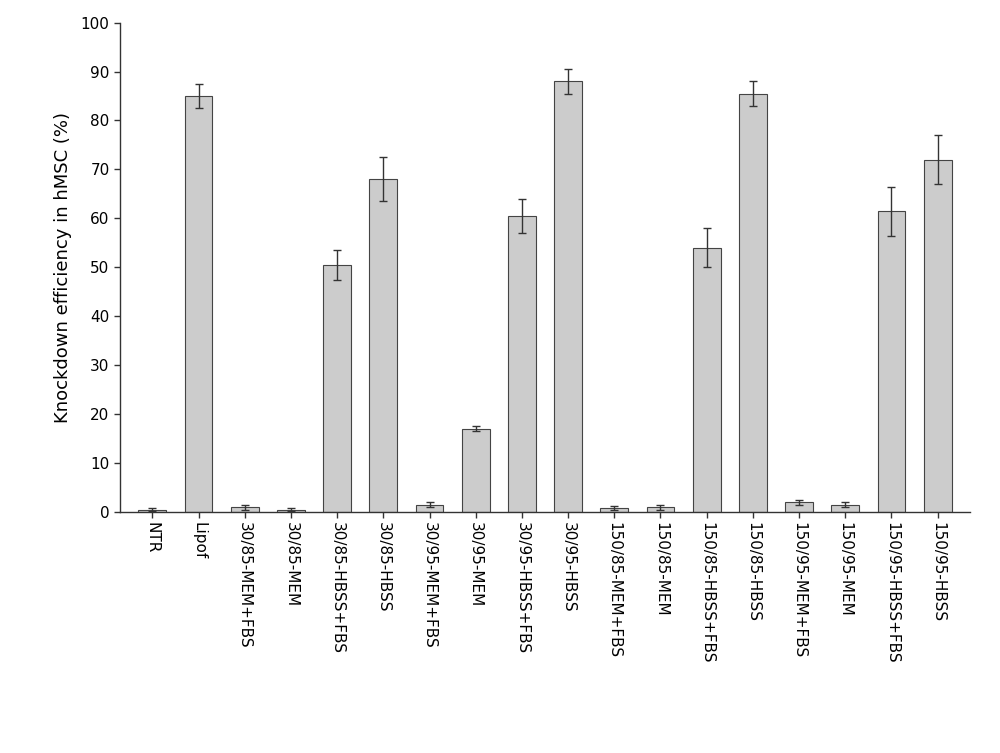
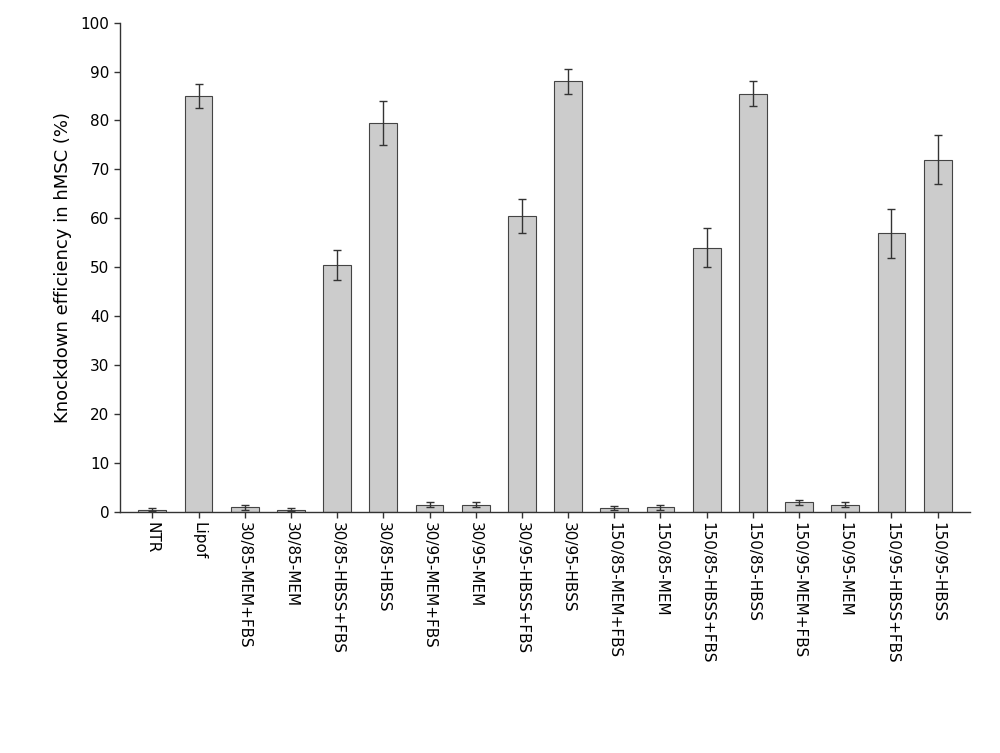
30/85-HBSS: 68.0 -> 79.5
30/95-MEM: 17.0 -> 1.5
150/95-HBSS+FBS: 61.5 -> 57.0
